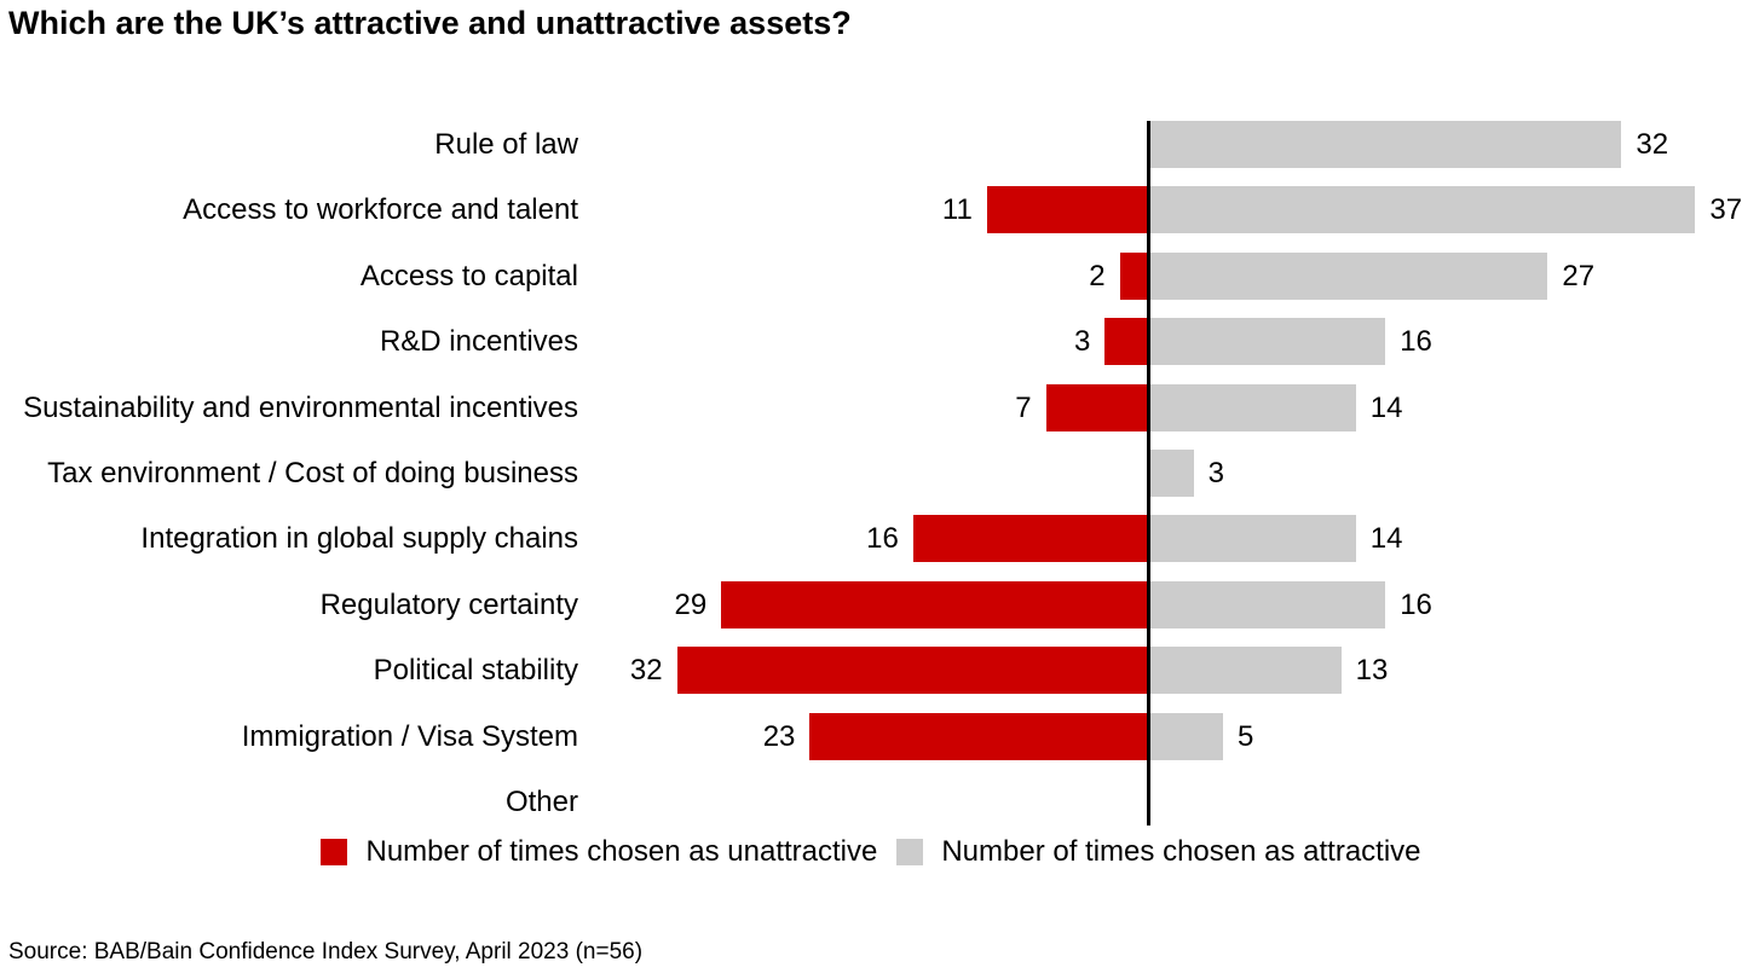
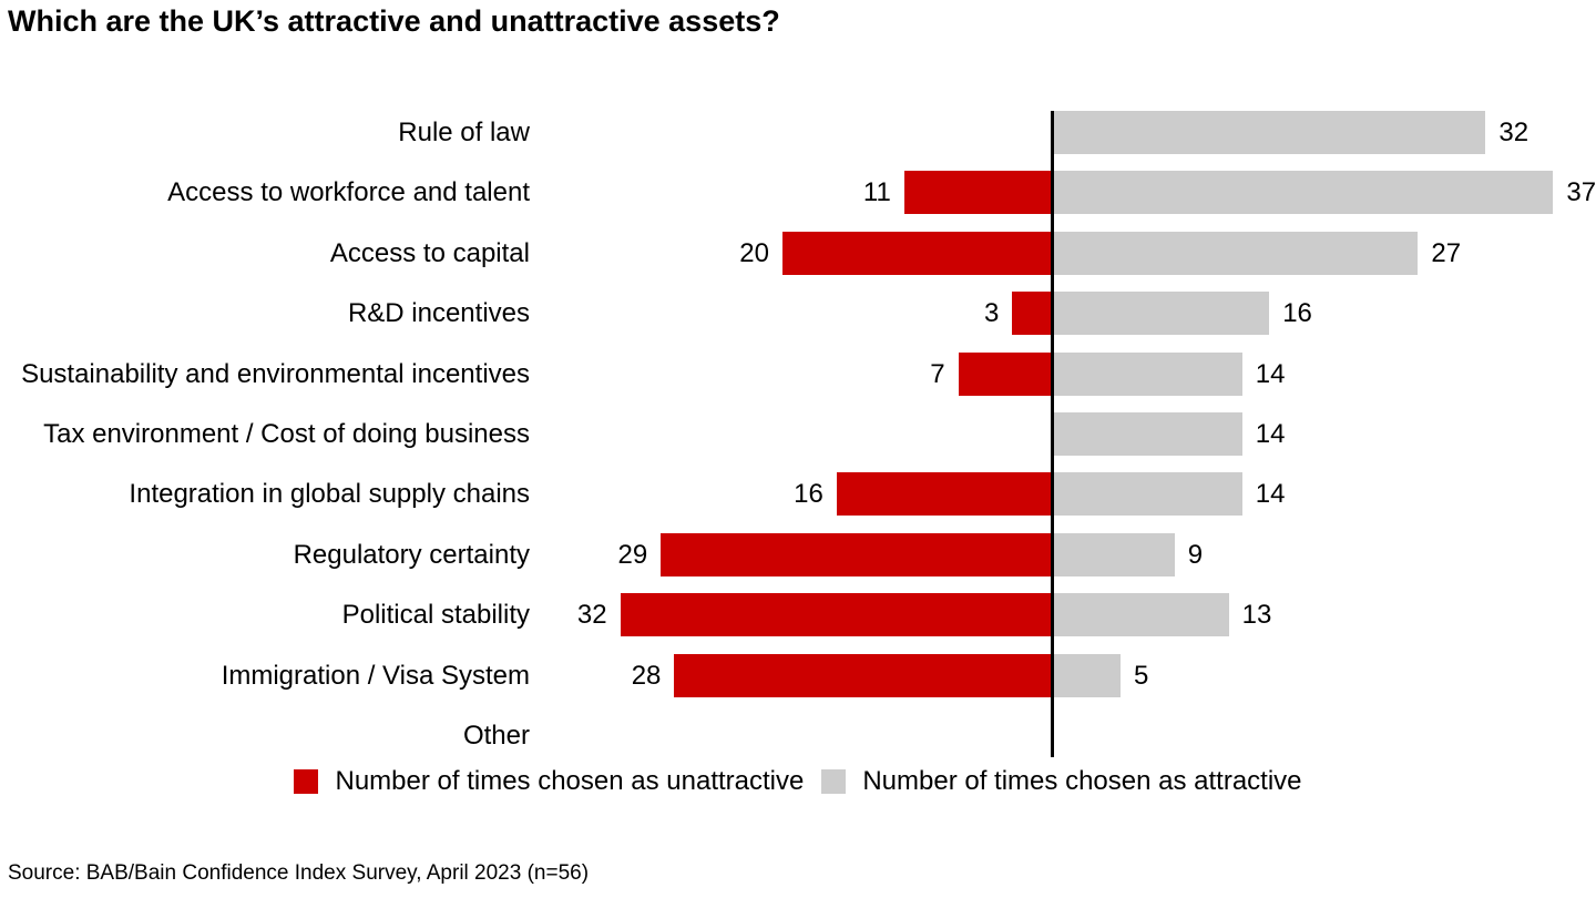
Number of times chosen as unattractive/Access to capital: 2 -> 20
Number of times chosen as attractive/Tax environment / Cost of doing business: 3 -> 14
Number of times chosen as attractive/Regulatory certainty: 16 -> 9
Number of times chosen as unattractive/Immigration / Visa System: 23 -> 28
